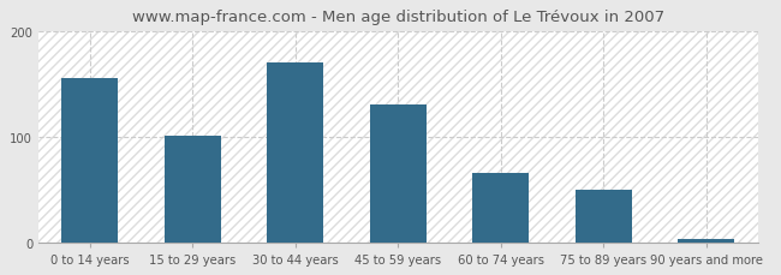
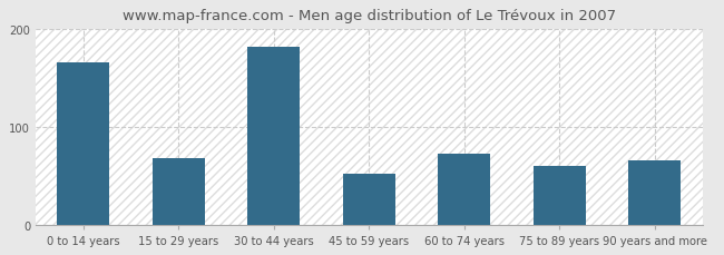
0 to 14 years: 155 -> 166
15 to 29 years: 101 -> 68
30 to 44 years: 170 -> 182
45 to 59 years: 130 -> 52
60 to 74 years: 65 -> 72
75 to 89 years: 50 -> 60
90 years and more: 3 -> 66
